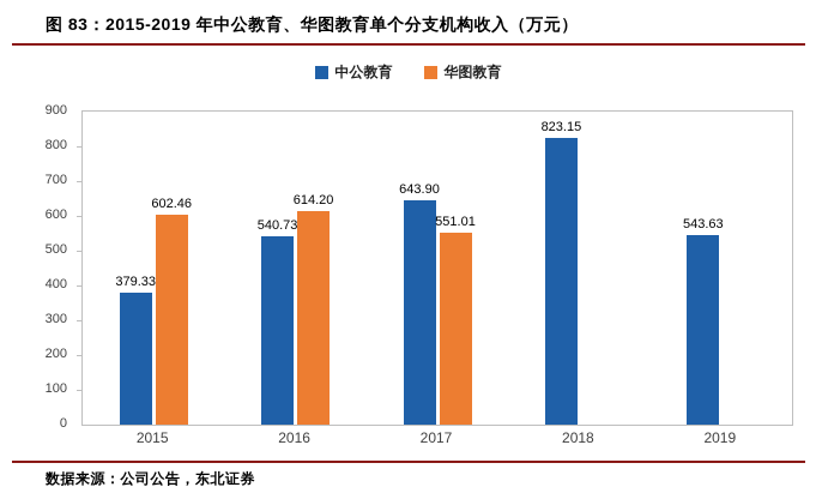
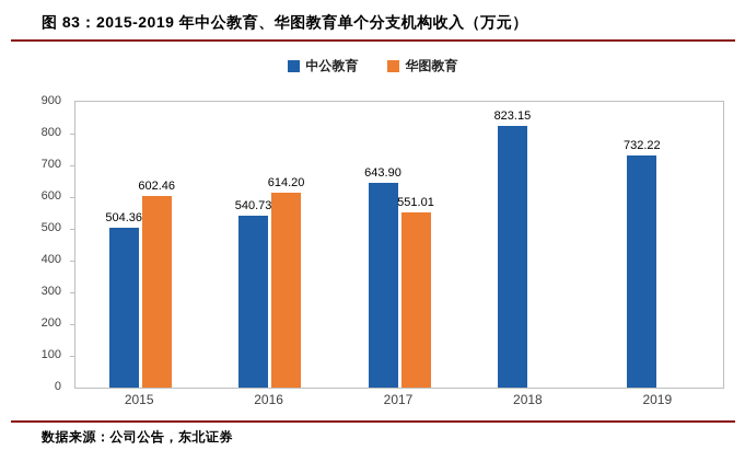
中公教育/2015: 379.33 -> 504.36
中公教育/2019: 543.63 -> 732.22
